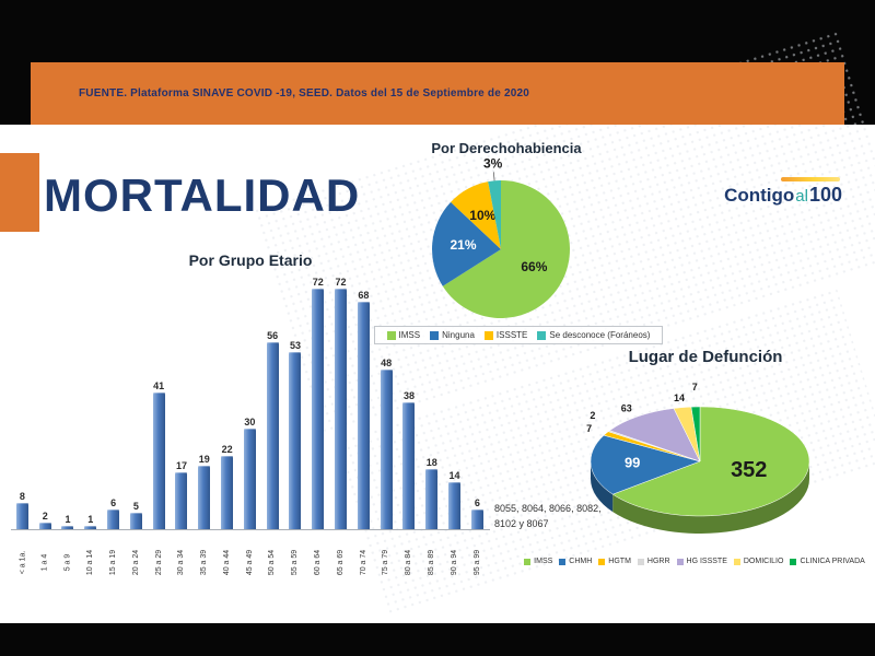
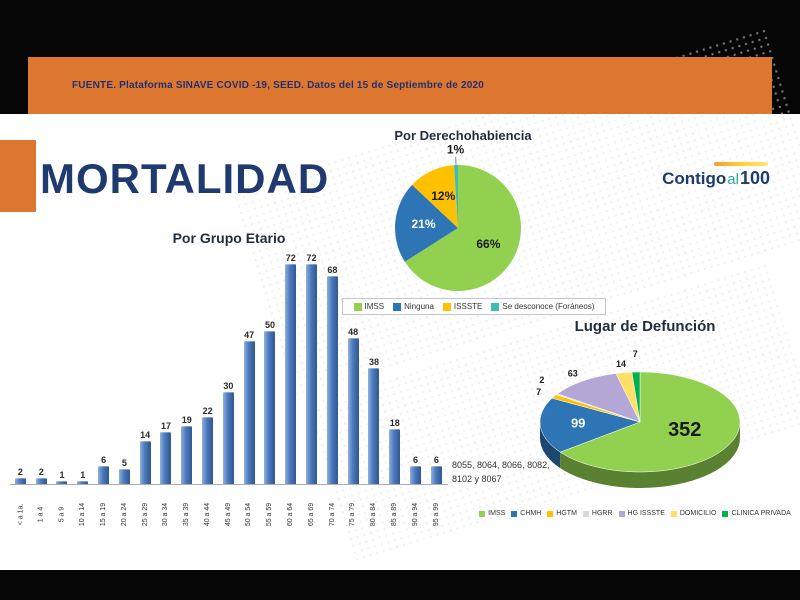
Por Grupo Etario/< a 1a.: 8 -> 2
Por Grupo Etario/25 a 29: 41 -> 14
Por Grupo Etario/50 a 54: 56 -> 47
Por Grupo Etario/55 a 59: 53 -> 50
Por Grupo Etario/90 a 94: 14 -> 6
Por Derechohabiencia/ISSSTE: 10% -> 12%
Por Derechohabiencia/Se desconoce (Foráneos): 3% -> 1%
